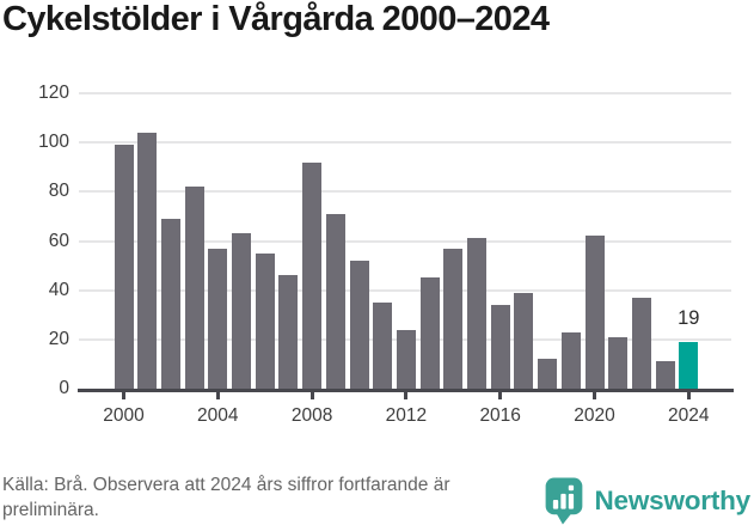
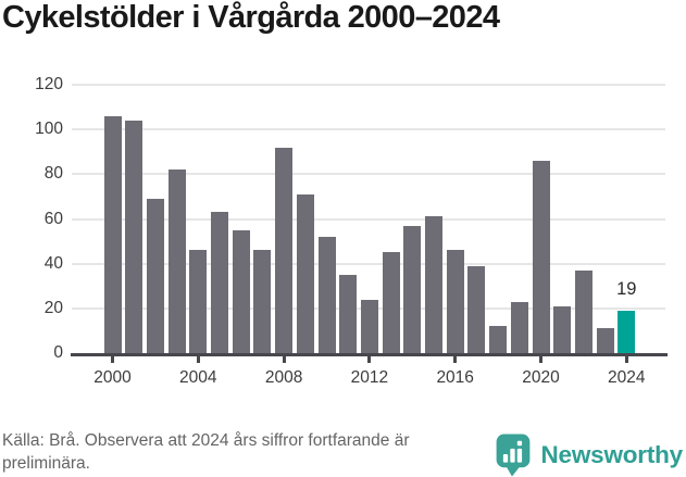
2000: 99 -> 106
2004: 57 -> 46
2016: 34 -> 46
2020: 62 -> 86
